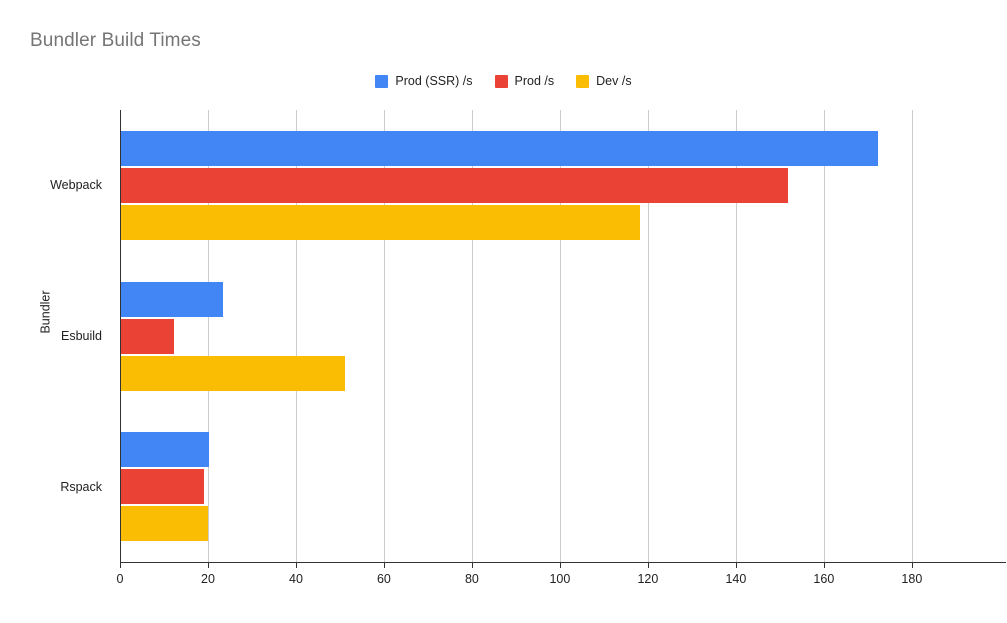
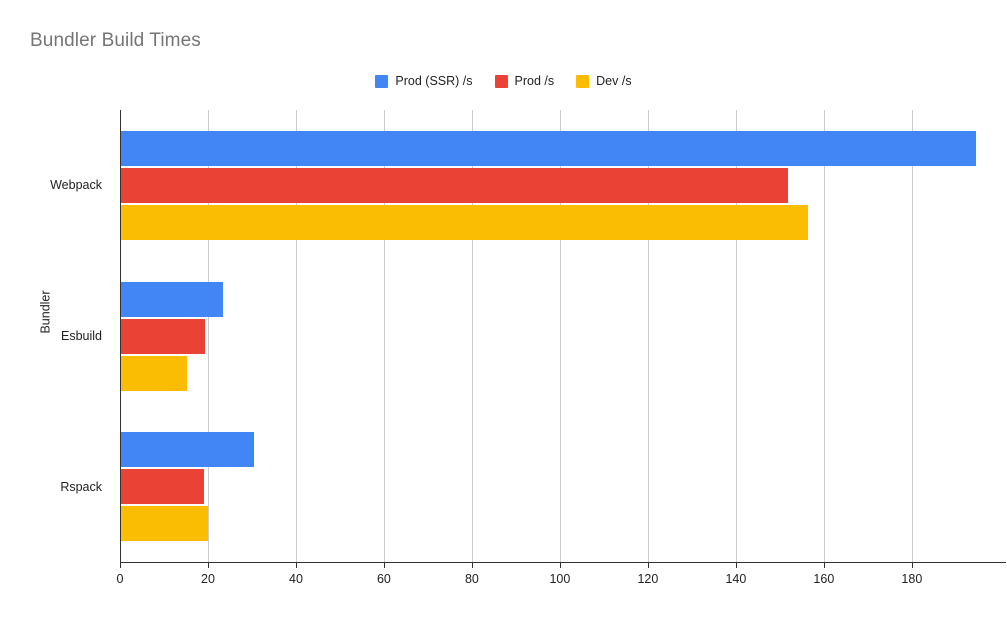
Prod (SSR) /s/Webpack: 172 -> 194
Dev /s/Webpack: 118 -> 156
Prod /s/Esbuild: 12 -> 19
Dev /s/Esbuild: 51 -> 15
Prod (SSR) /s/Rspack: 20 -> 30
